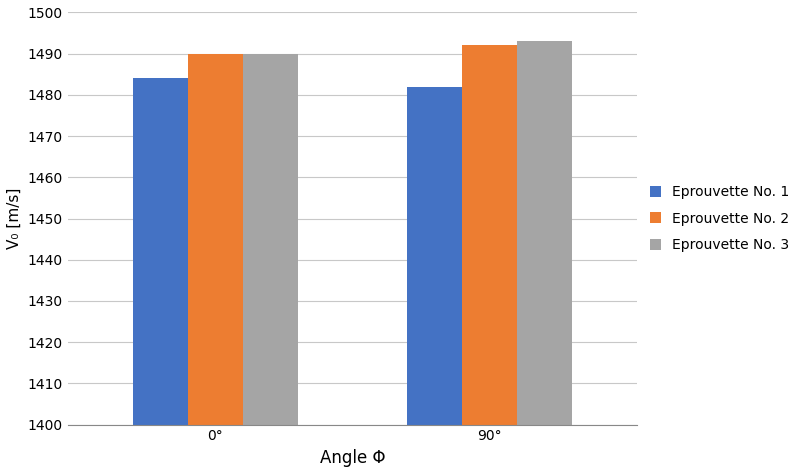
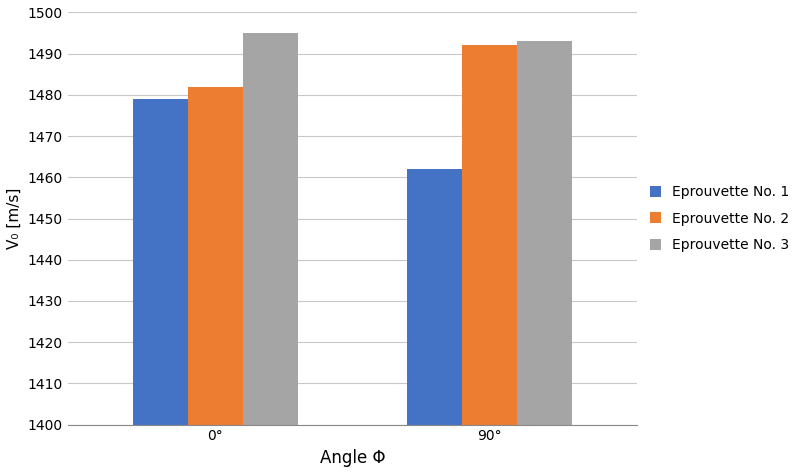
Eprouvette No. 1/0°: 1484 -> 1479
Eprouvette No. 2/0°: 1490 -> 1482
Eprouvette No. 3/0°: 1490 -> 1495
Eprouvette No. 1/90°: 1482 -> 1462
